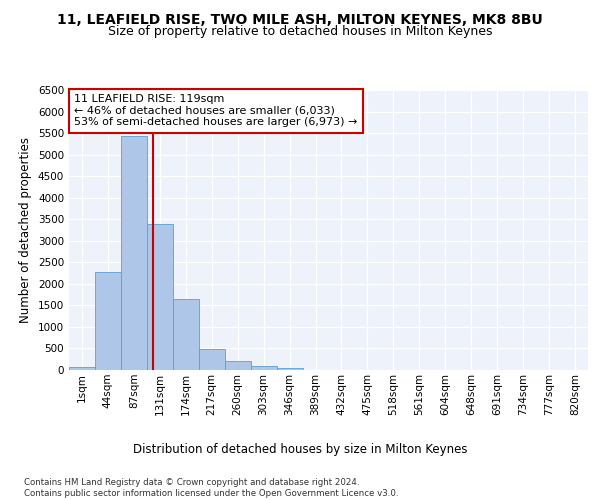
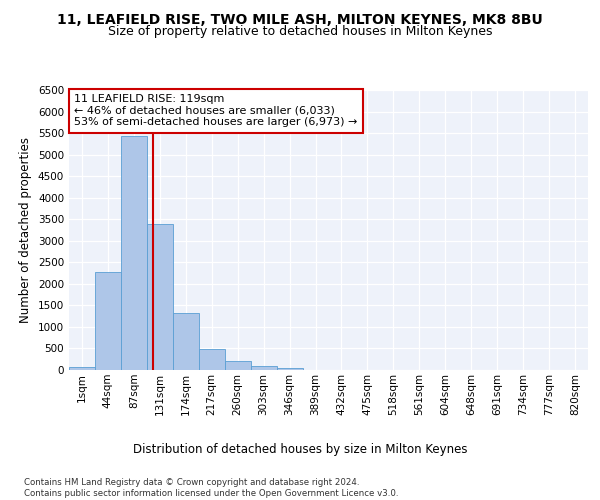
174sqm: 1650 -> 1320
